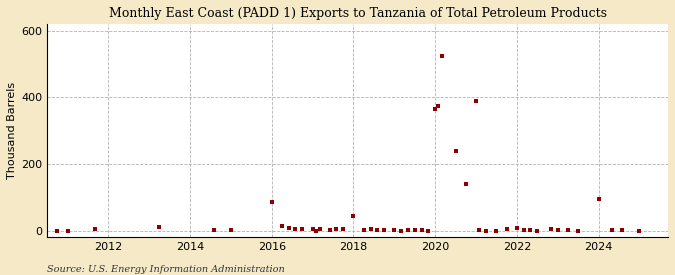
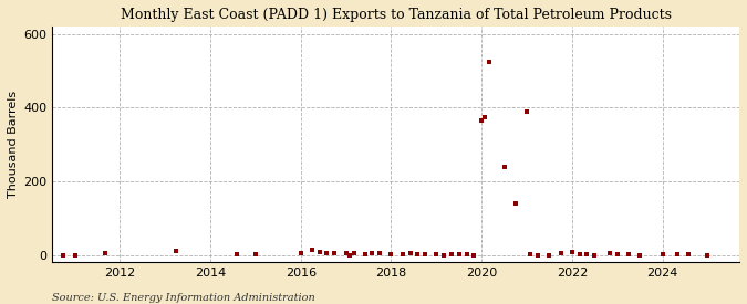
2016: 85 -> 5
2018: 45 -> 3
2024: 95 -> 3
